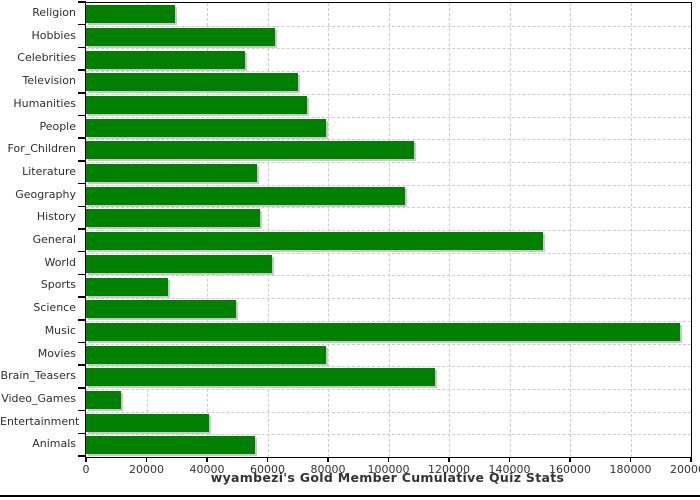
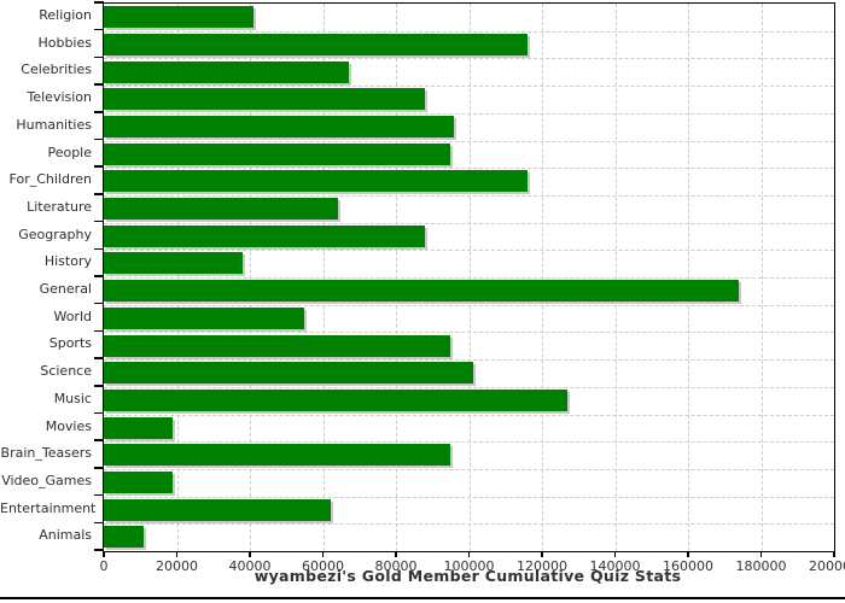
Religion: 30000 -> 41000
Hobbies: 62000 -> 116000
Celebrities: 52000 -> 67000
Television: 70000 -> 88000
Humanities: 73000 -> 96000
People: 80000 -> 95000
For_Children: 108000 -> 116000
Literature: 56000 -> 64000
Geography: 106000 -> 88000
History: 58000 -> 38000
General: 151000 -> 174000
World: 62000 -> 55000
Sports: 27000 -> 95000
Science: 50000 -> 101000
Music: 196000 -> 127000
Movies: 80000 -> 19000
Brain_Teasers: 116000 -> 95000
Video_Games: 12000 -> 19000
Entertainment: 40000 -> 62000
Animals: 56000 -> 11000
